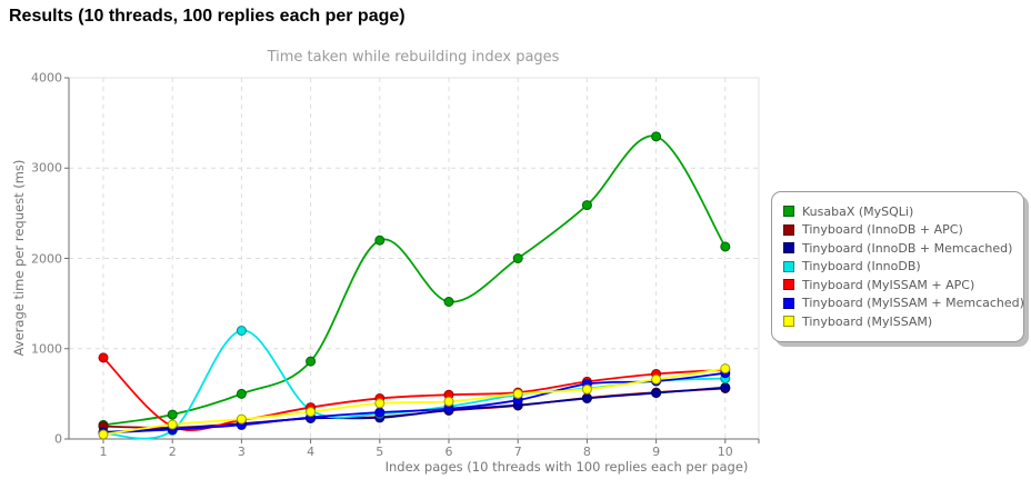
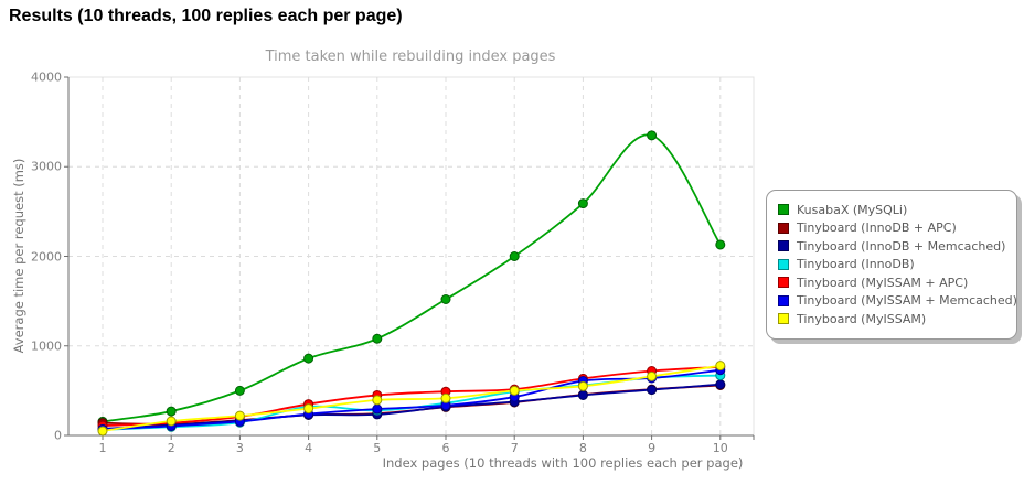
Tinyboard (MyISSAM + APC)/1: 900 -> 100
Tinyboard (InnoDB)/3: 1200 -> 100
KusabaX (MySQLi)/5: 2200 -> 1100
